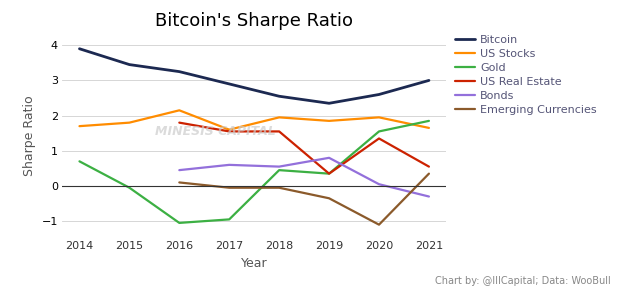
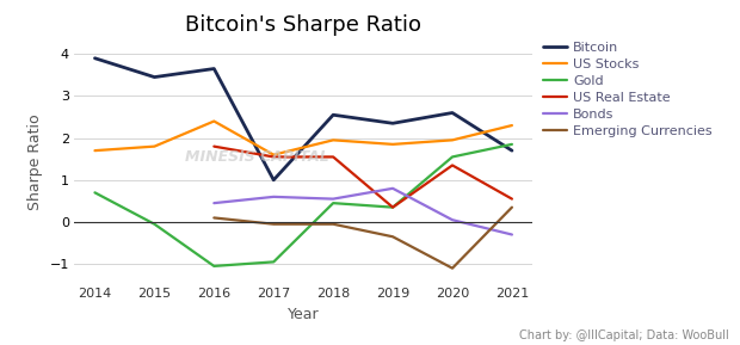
Bitcoin/2016: 3.25 -> 3.65
US Stocks/2016: 2.15 -> 2.40
Bitcoin/2017: 2.90 -> 1.00
Bitcoin/2021: 3.00 -> 1.70
US Stocks/2021: 1.65 -> 2.30
